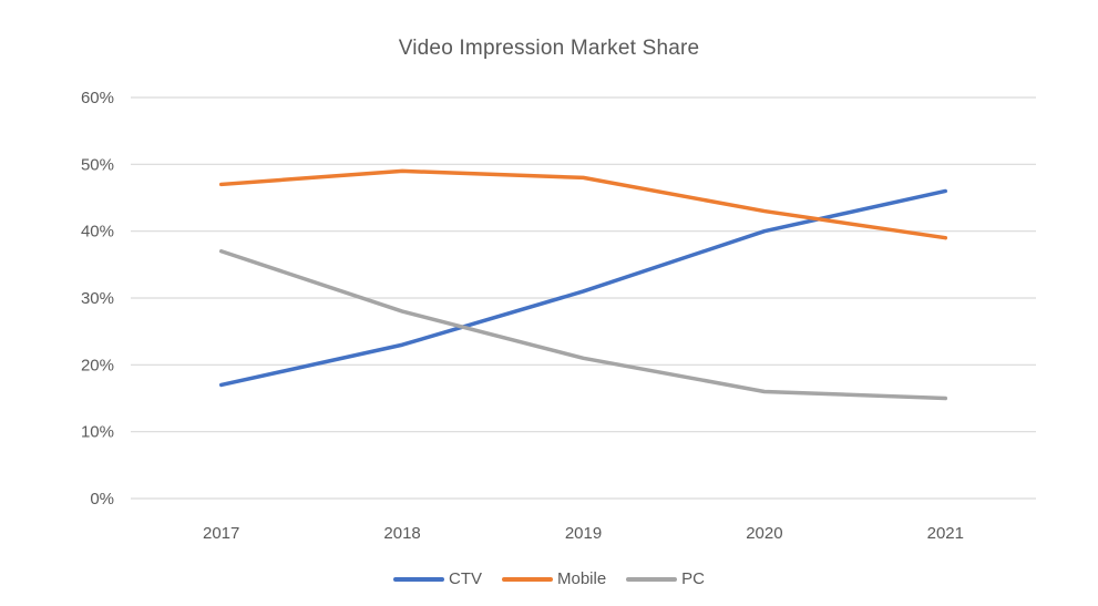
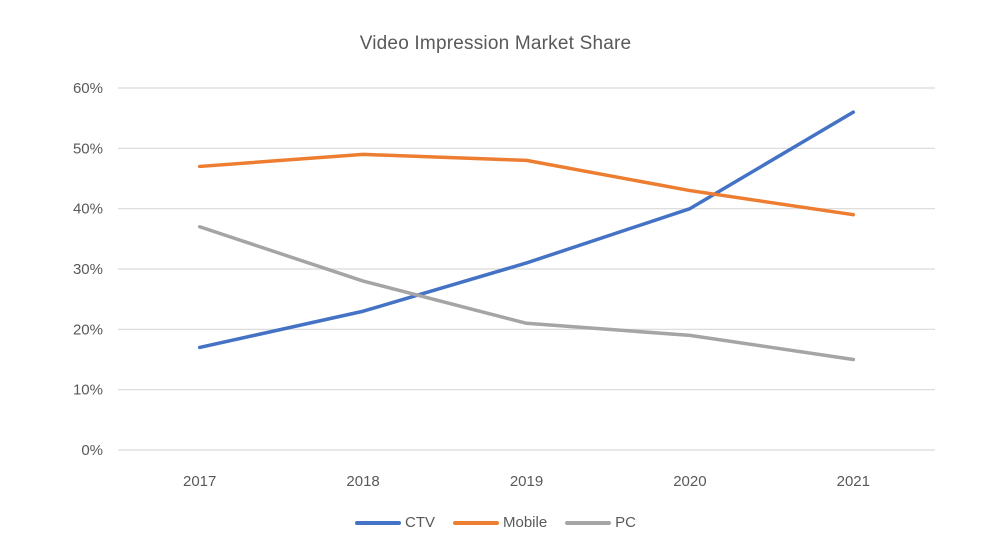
PC/2020: 16% -> 19%
CTV/2021: 46% -> 56%
